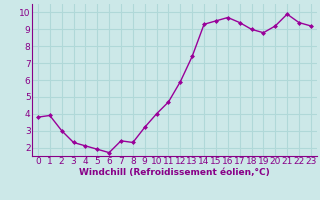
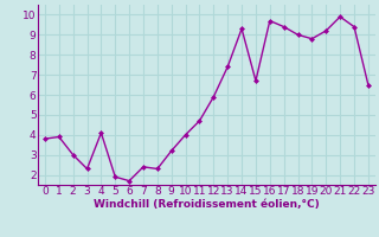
4: 2.1 -> 4.1
15: 9.5 -> 6.7
23: 9.2 -> 6.5
